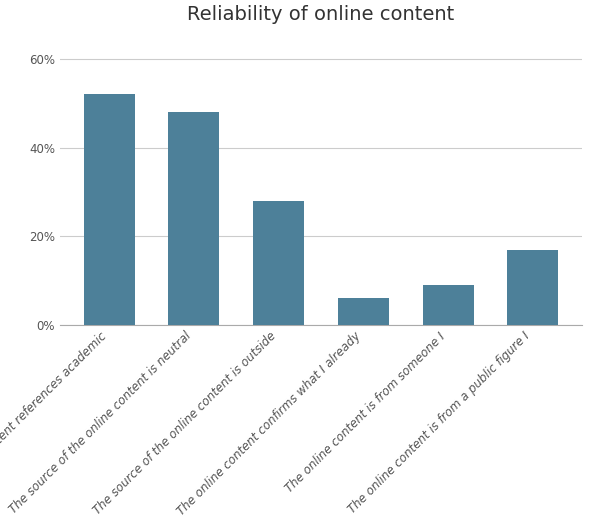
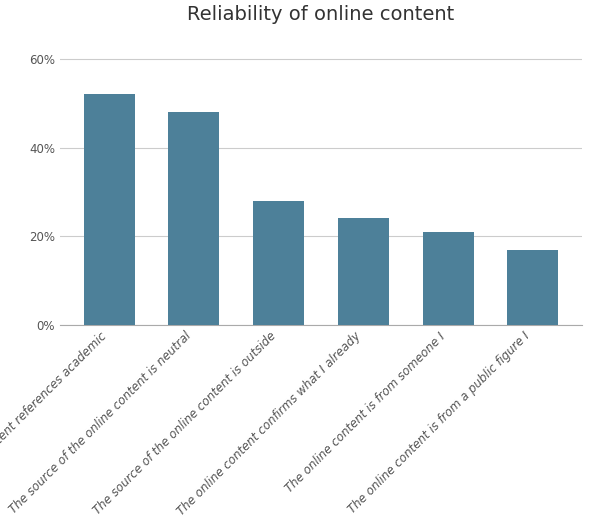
The online content confirms what I already: 6% -> 24%
The online content is from someone I: 9% -> 21%
